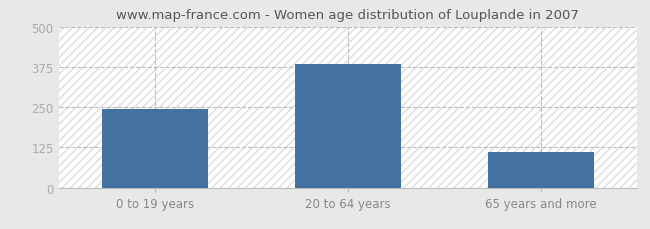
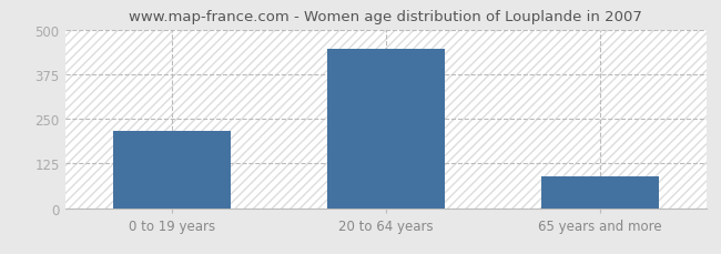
0 to 19 years: 245 -> 215
20 to 64 years: 385 -> 445
65 years and more: 110 -> 90
